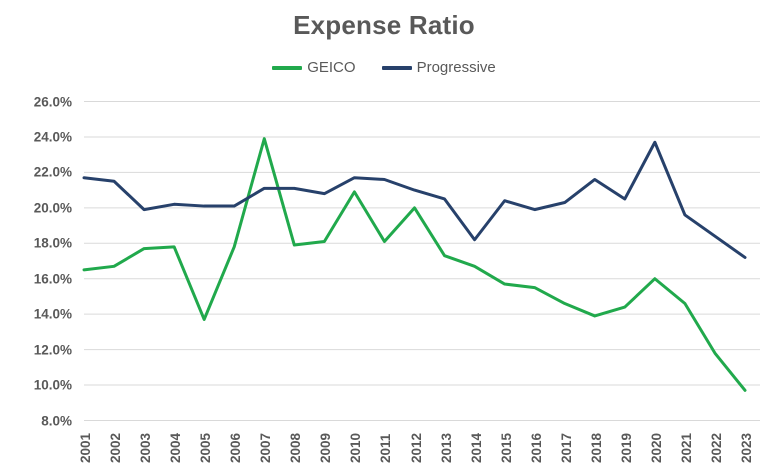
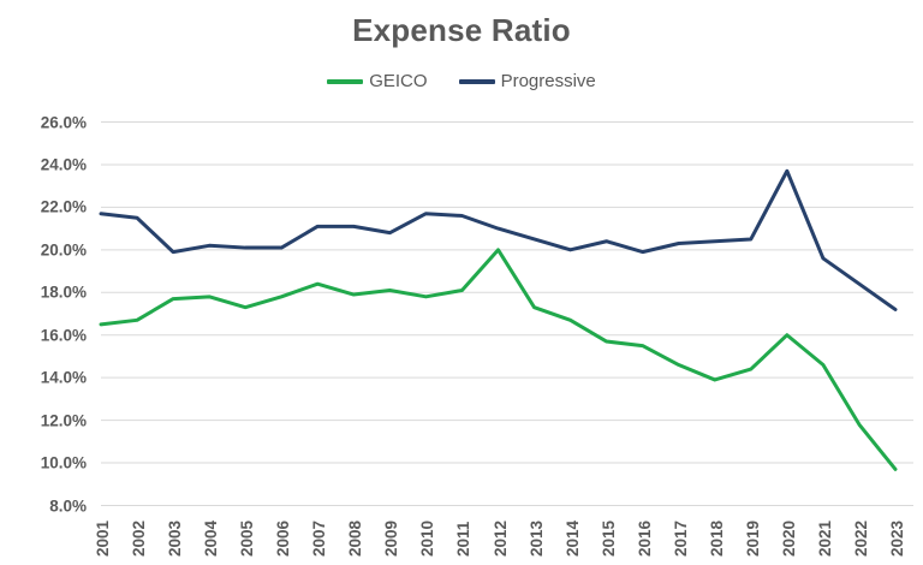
GEICO/2005: 13.7% -> 17.3%
GEICO/2007: 23.9% -> 18.4%
GEICO/2010: 20.9% -> 17.8%
Progressive/2014: 18.2% -> 20.0%
Progressive/2018: 21.6% -> 20.4%
